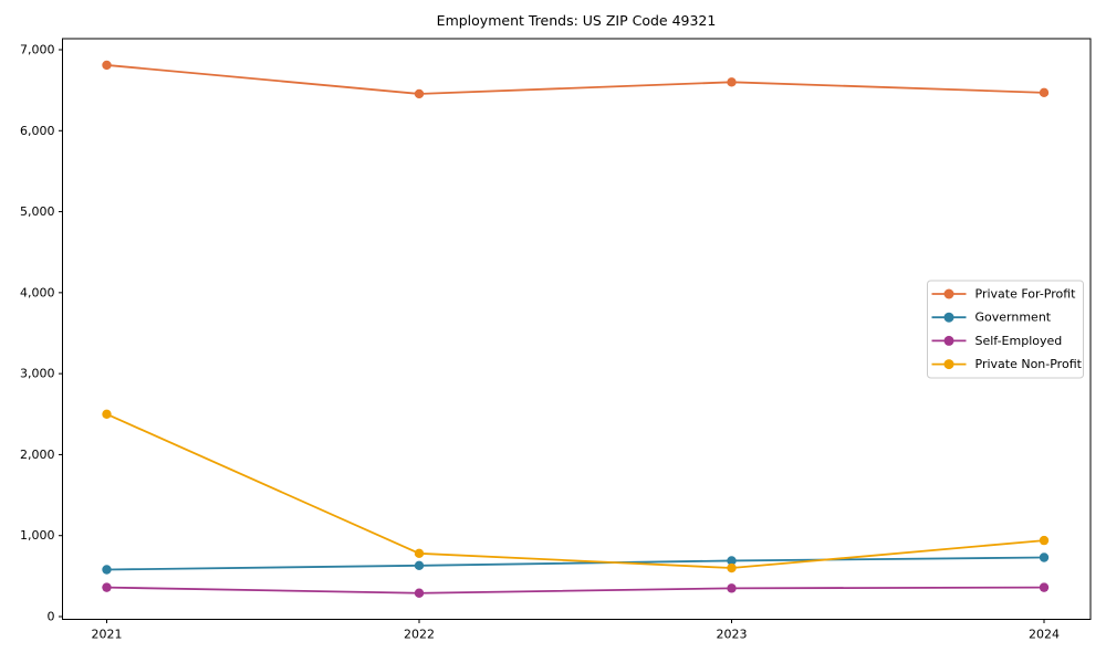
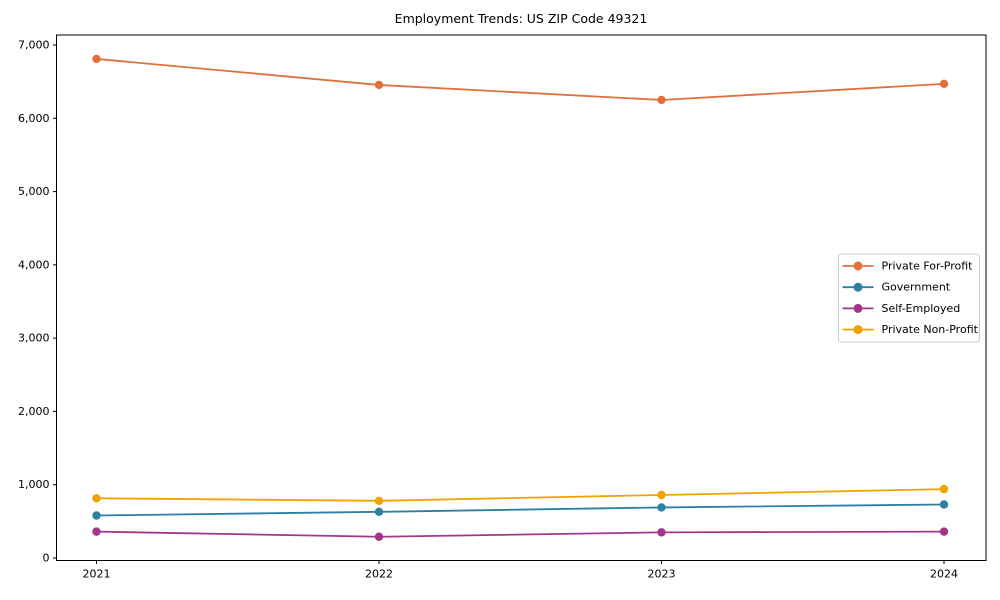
Private Non-Profit/2021: 2500 -> 800
Private For-Profit/2023: 6600 -> 6200
Private Non-Profit/2023: 600 -> 900
